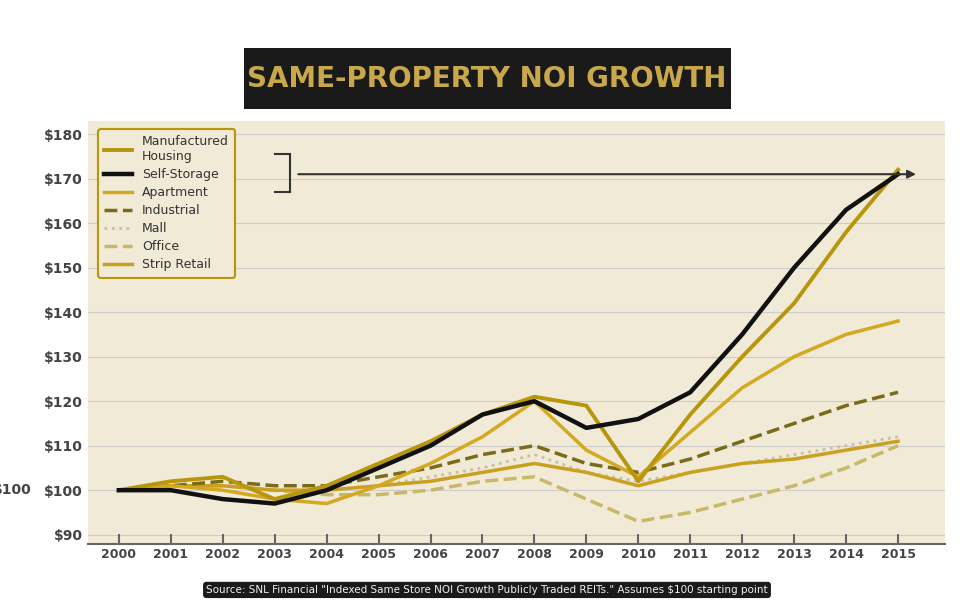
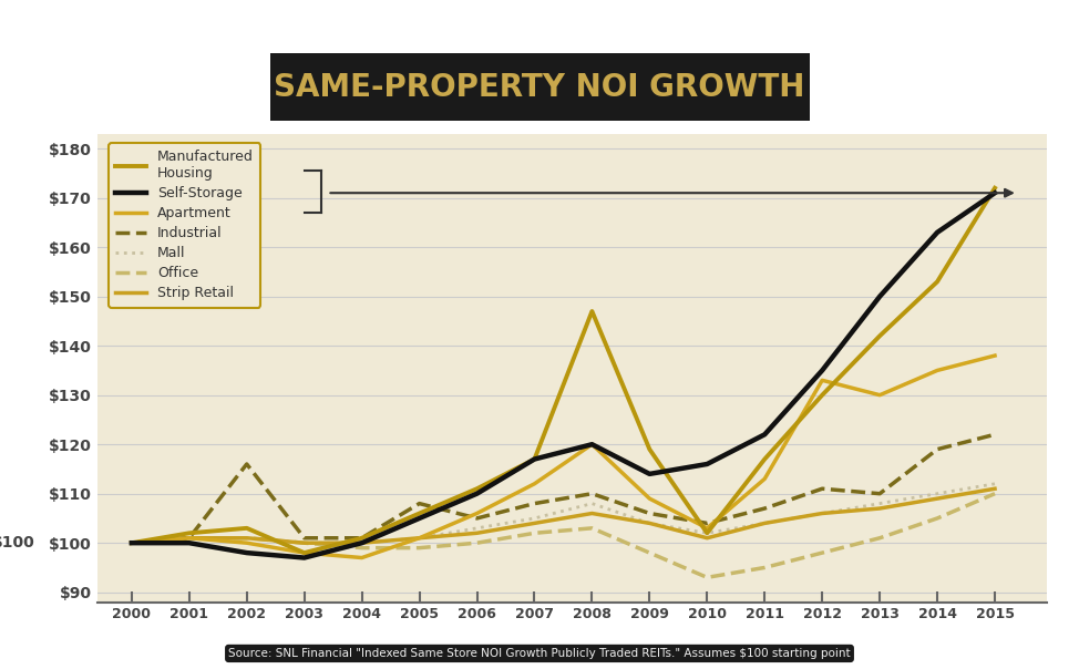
Industrial/2002: $102 -> $116
Industrial/2005: $103 -> $108
Manufactured Housing/2008: $121 -> $147
Apartment/2012: $123 -> $133
Industrial/2013: $115 -> $110
Manufactured Housing/2014: $158 -> $153
